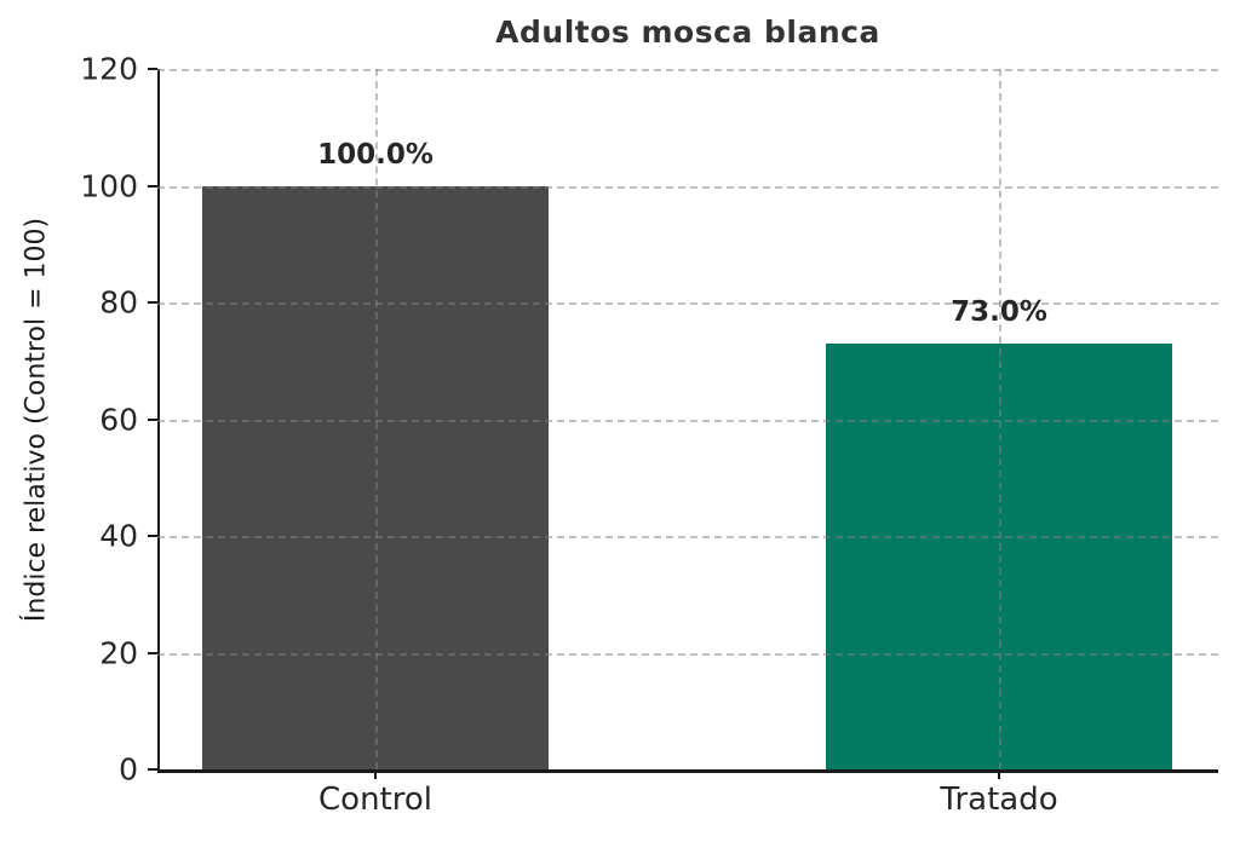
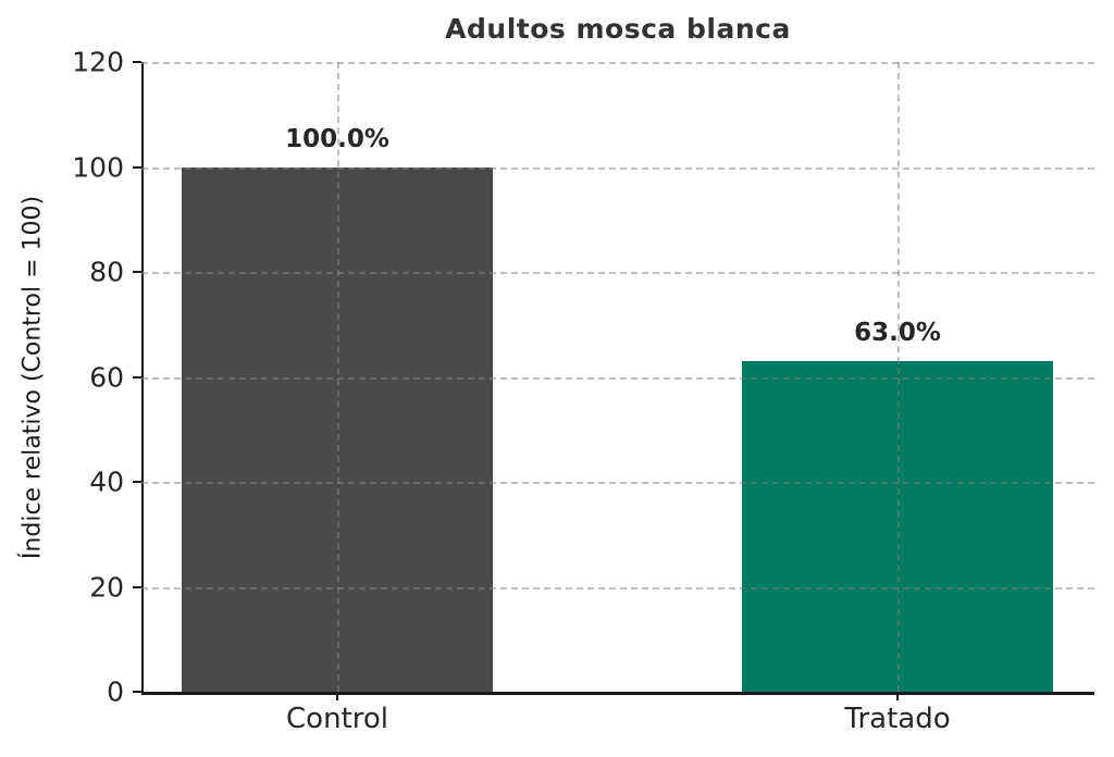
Tratado: 73.0% -> 63.0%
